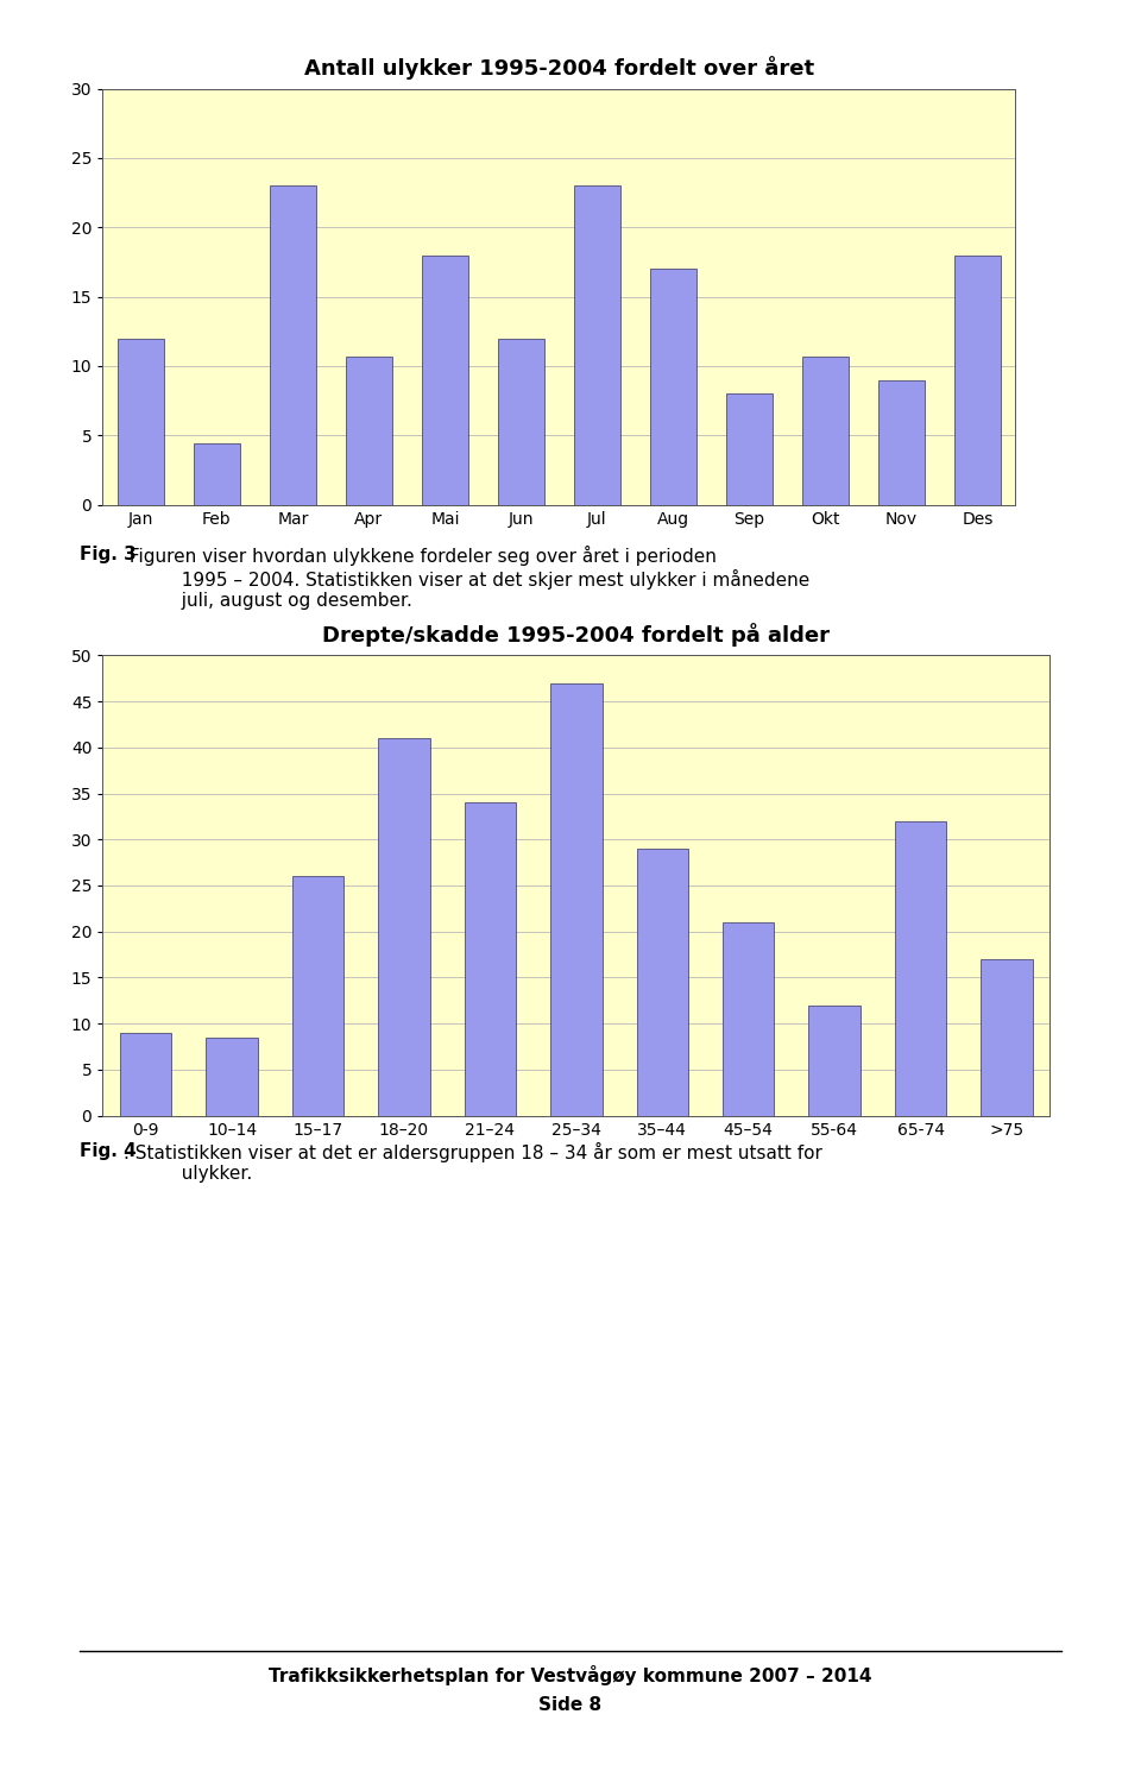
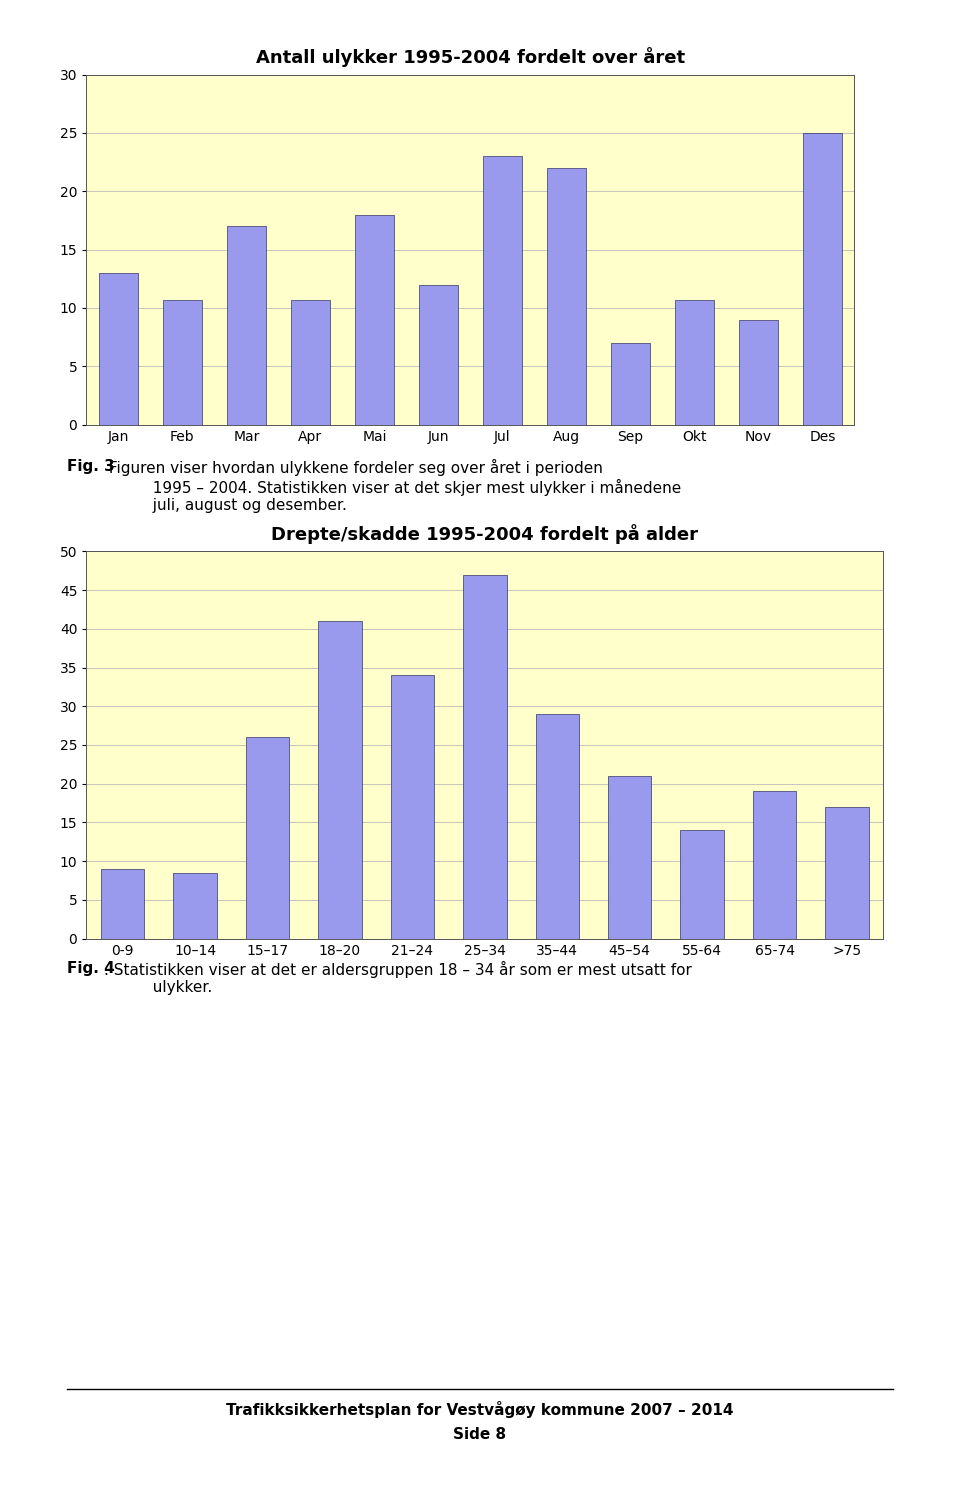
Antall ulykker 1995-2004 fordelt over året/Jan: 12.0 -> 13.0
Antall ulykker 1995-2004 fordelt over året/Feb: 4.4 -> 10.7
Antall ulykker 1995-2004 fordelt over året/Mar: 23.0 -> 17.0
Antall ulykker 1995-2004 fordelt over året/Aug: 17.0 -> 22.0
Antall ulykker 1995-2004 fordelt over året/Sep: 8.0 -> 7.0
Antall ulykker 1995-2004 fordelt over året/Des: 18.0 -> 25.0
Drepte/skadde 1995-2004 fordelt på alder/55-64: 12.0 -> 14.0
Drepte/skadde 1995-2004 fordelt på alder/65-74: 32.0 -> 19.0
